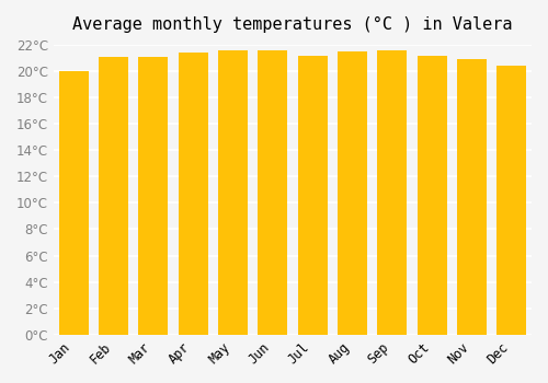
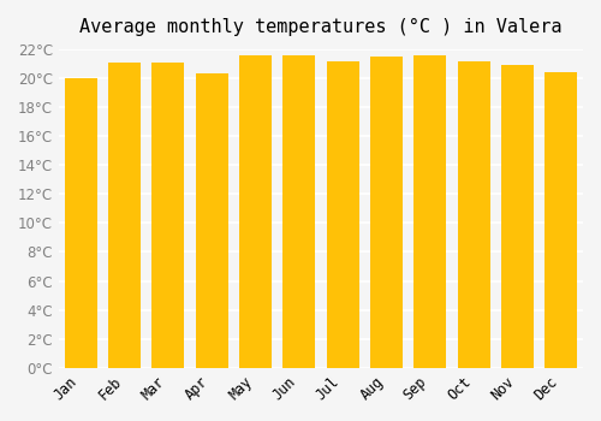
Apr: 21.4°C -> 20.3°C
